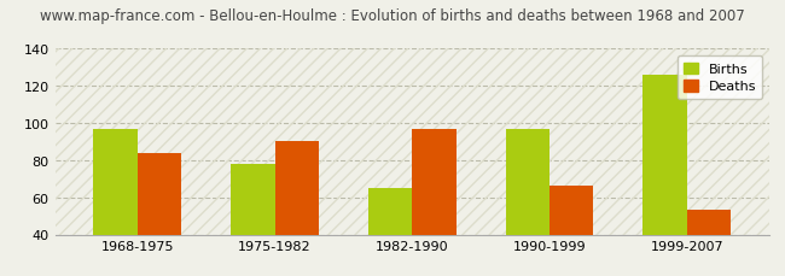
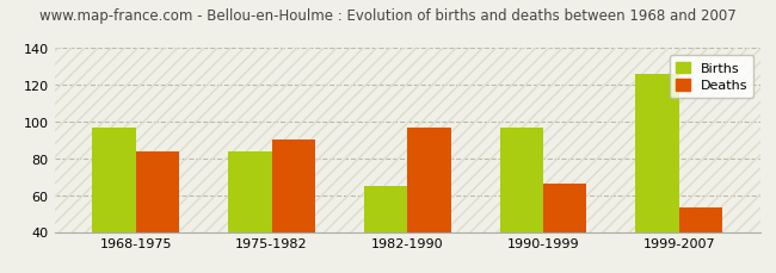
Births/1975-1982: 78 -> 84
